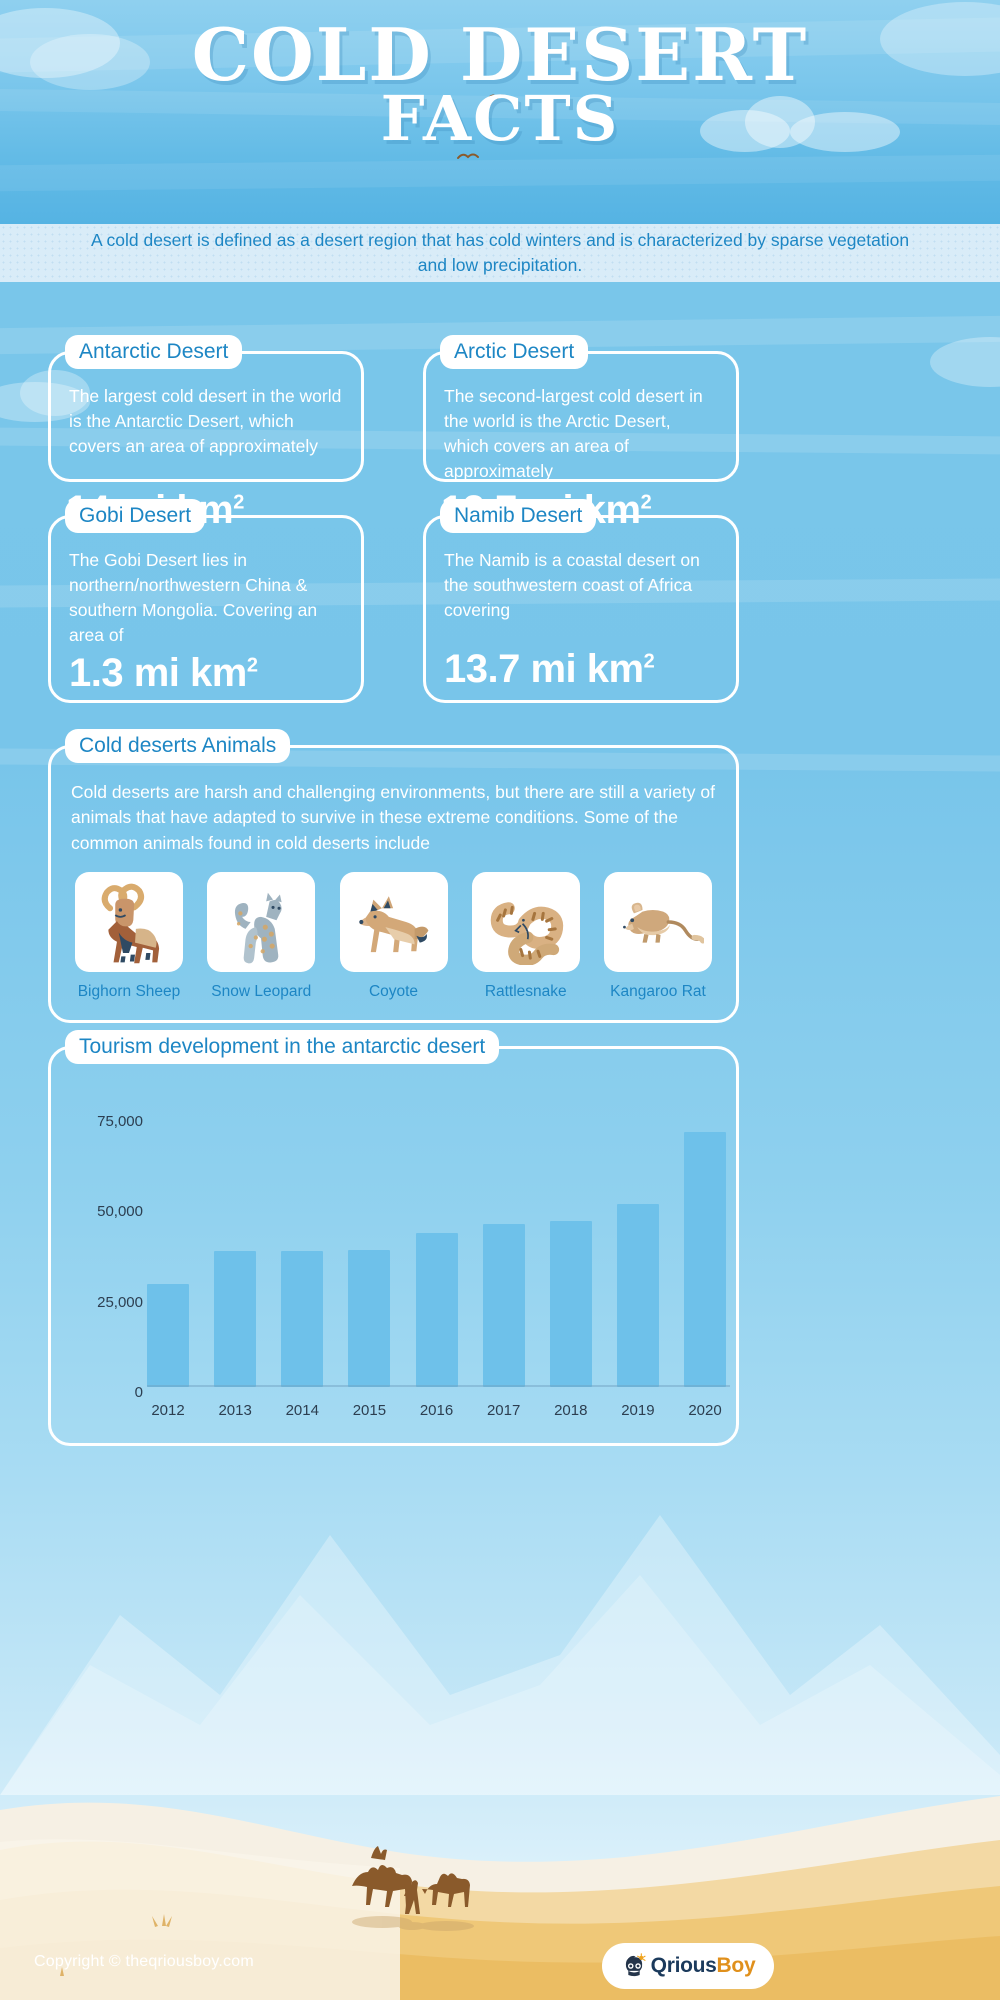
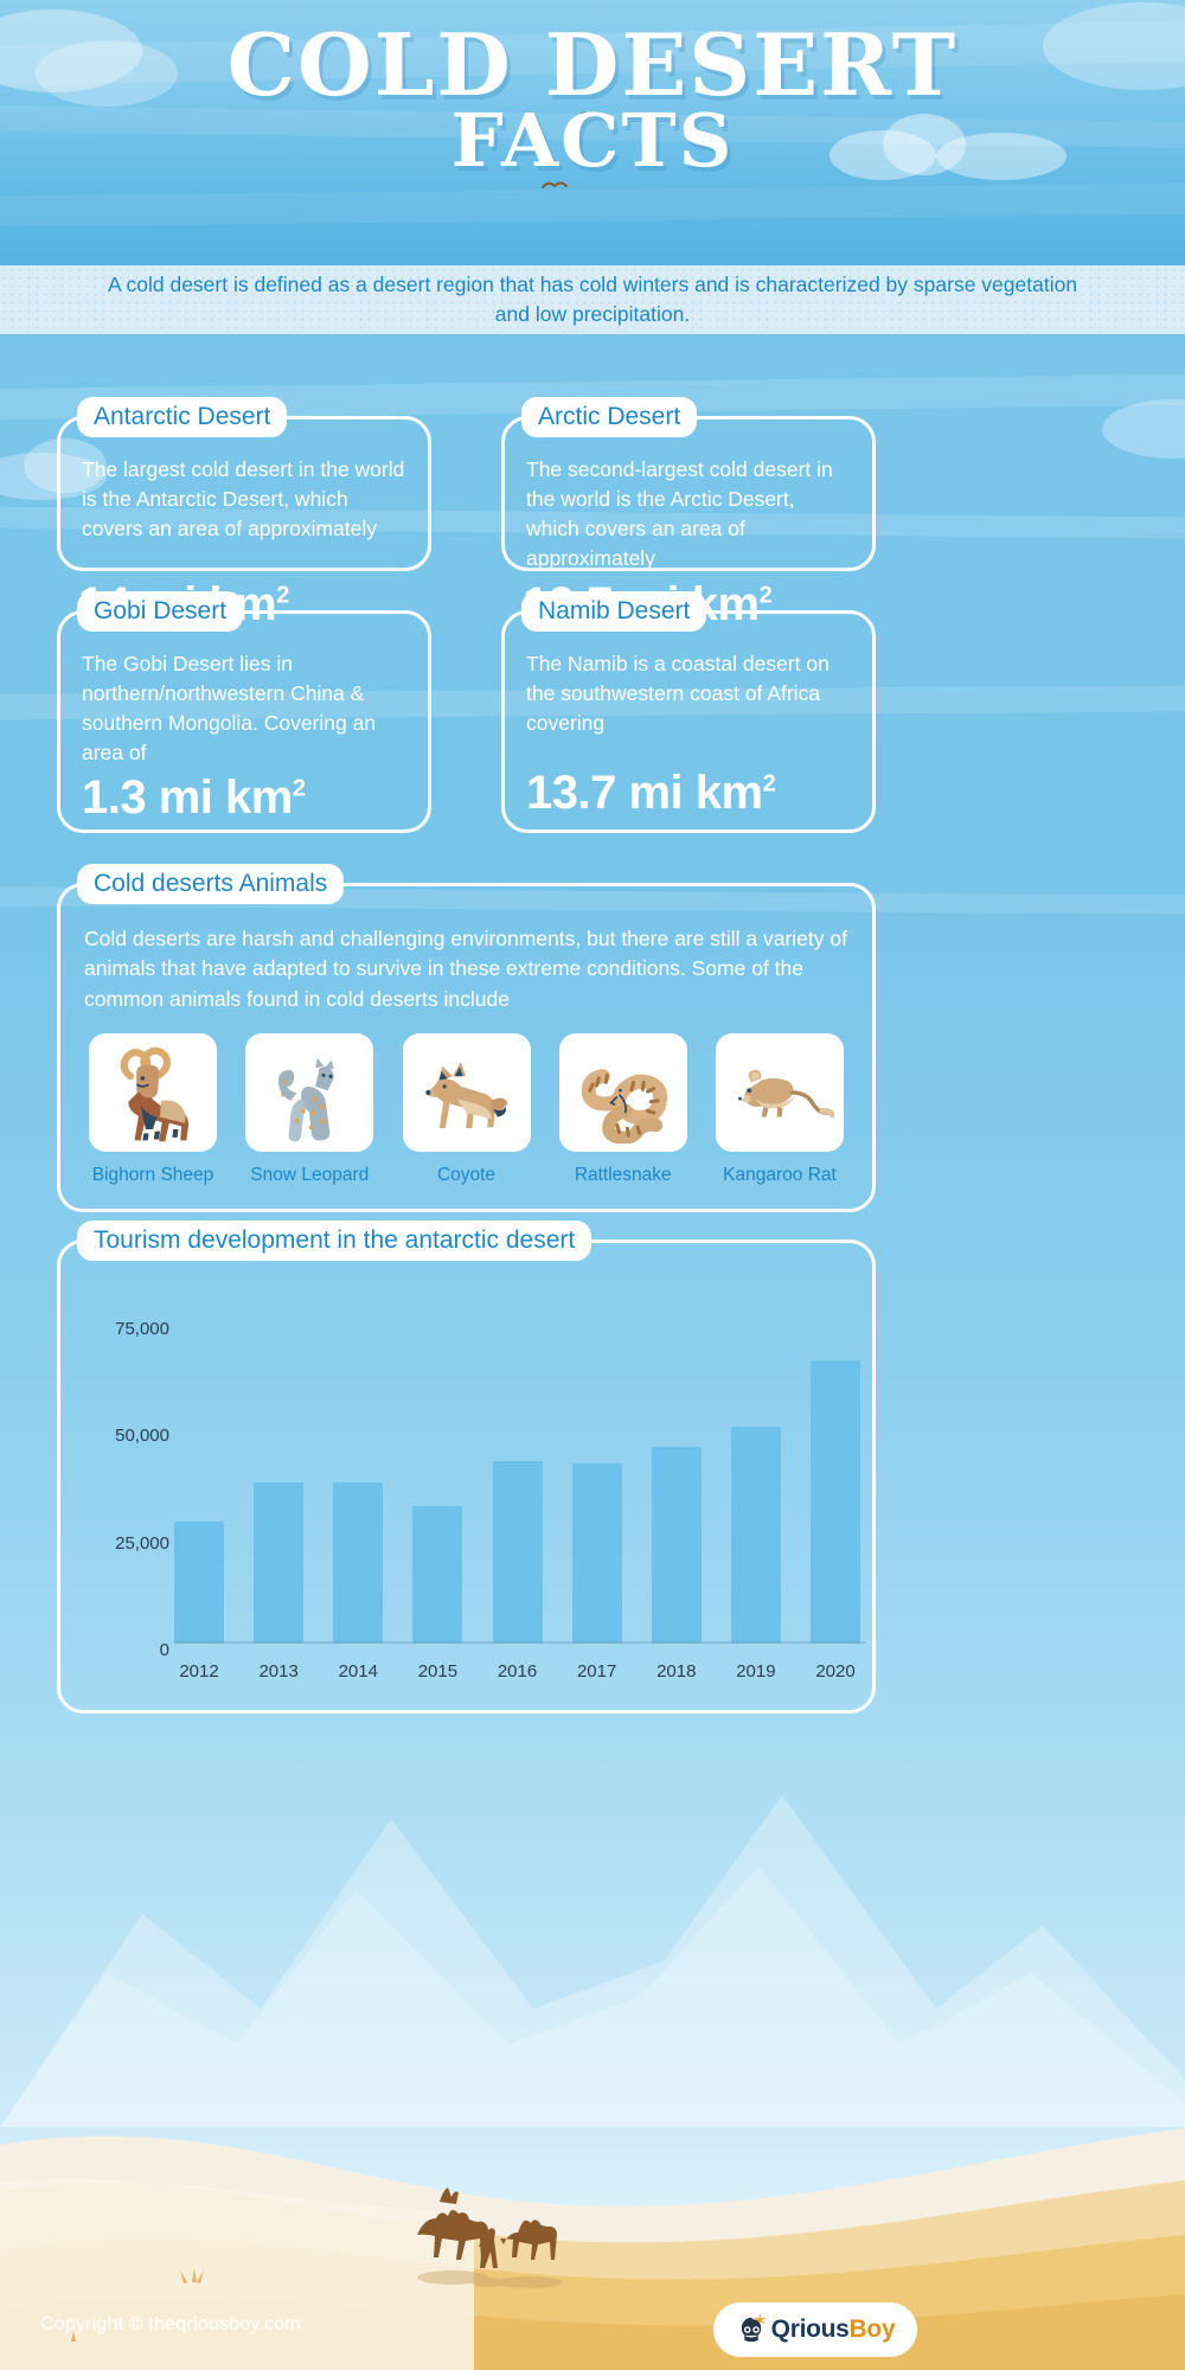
2015: 38000 -> 32000
2017: 45000 -> 42000
2020: 70000 -> 66000
